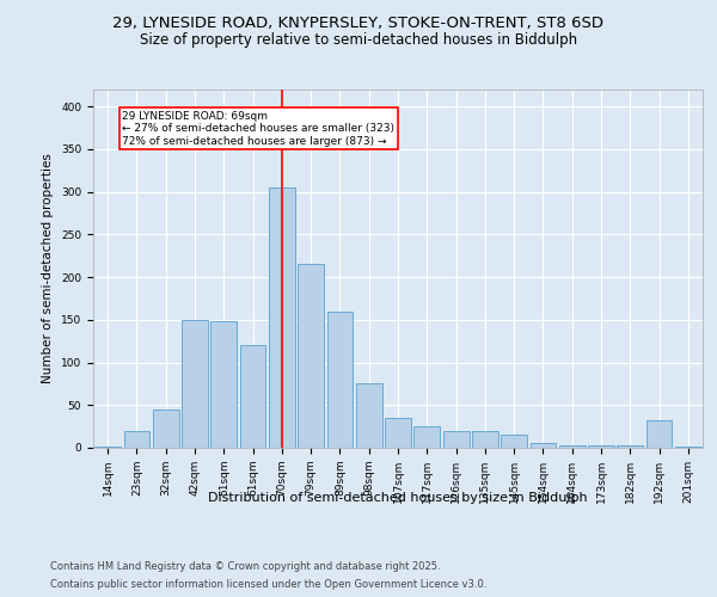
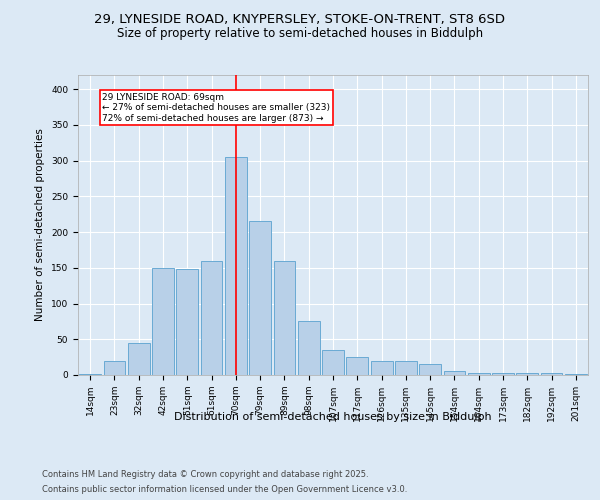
61sqm: 120 -> 160
192sqm: 32 -> 3
